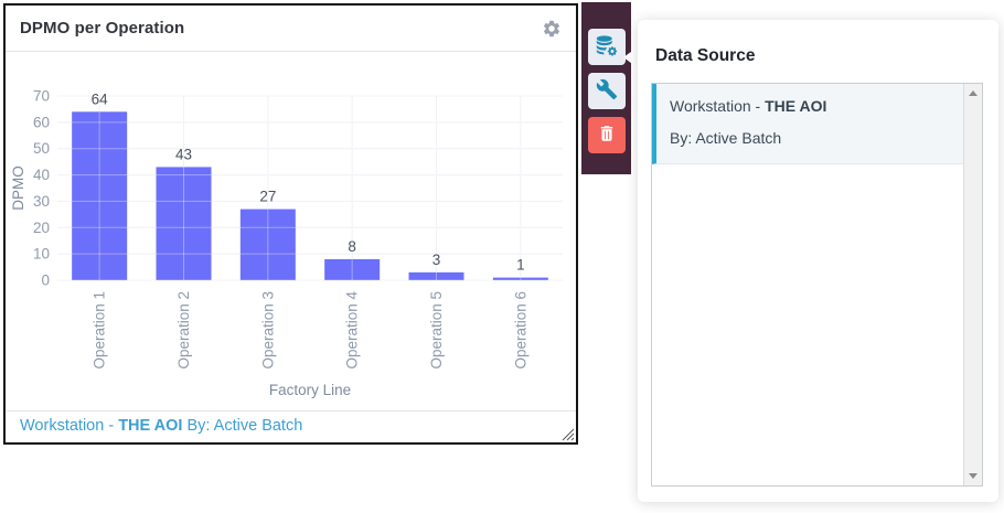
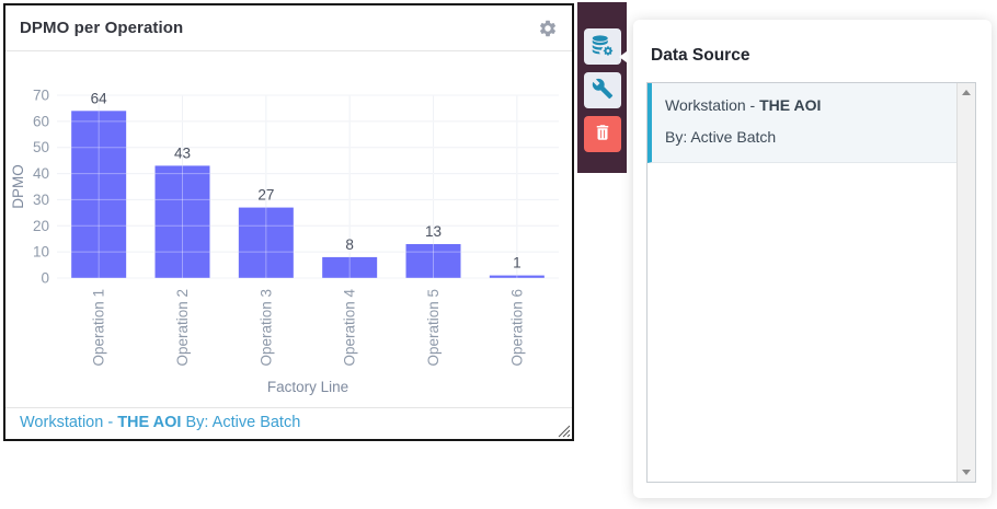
Operation 5: 3 -> 13
